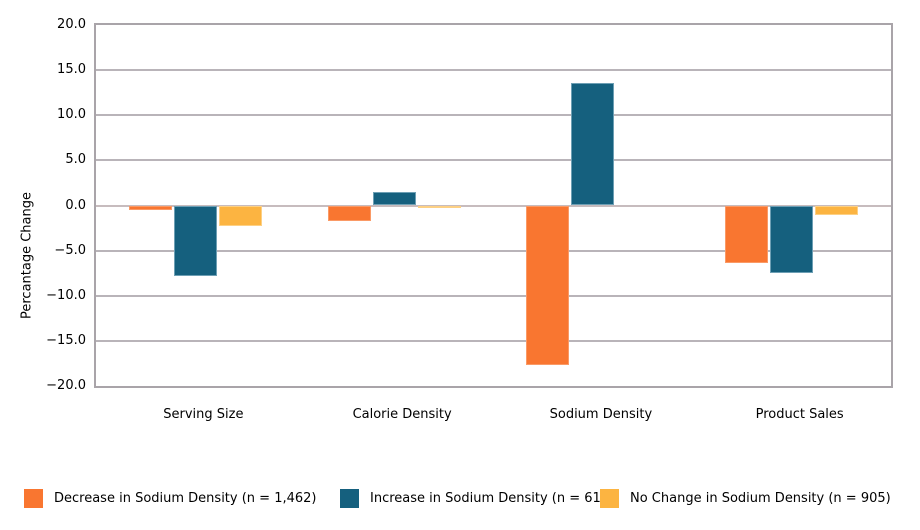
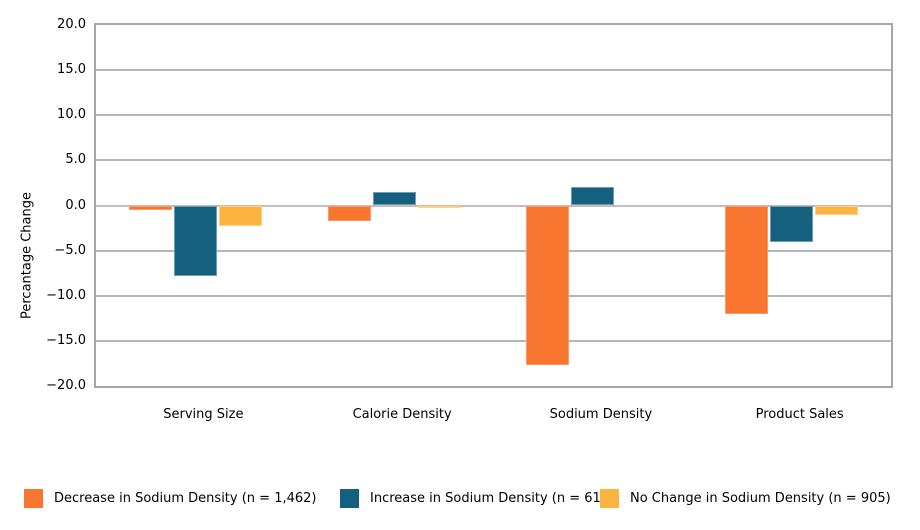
Increase in Sodium Density (n = 612)/Sodium Density: 14 -> 2
Decrease in Sodium Density (n = 1,462)/Product Sales: -6 -> -12
Increase in Sodium Density (n = 612)/Product Sales: -8 -> -4
